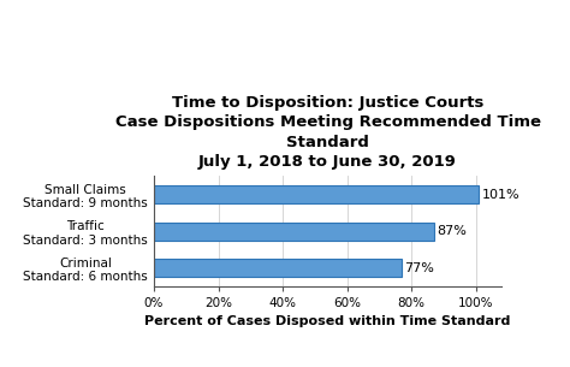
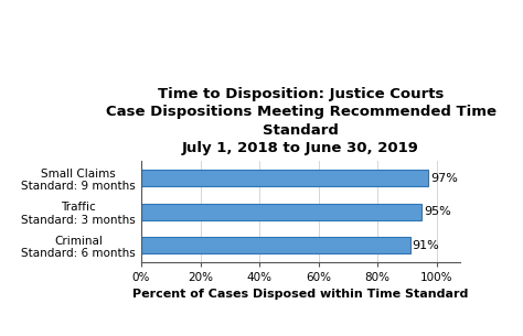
Small Claims Standard: 9 months: 101% -> 97%
Traffic Standard: 3 months: 87% -> 95%
Criminal Standard: 6 months: 77% -> 91%
